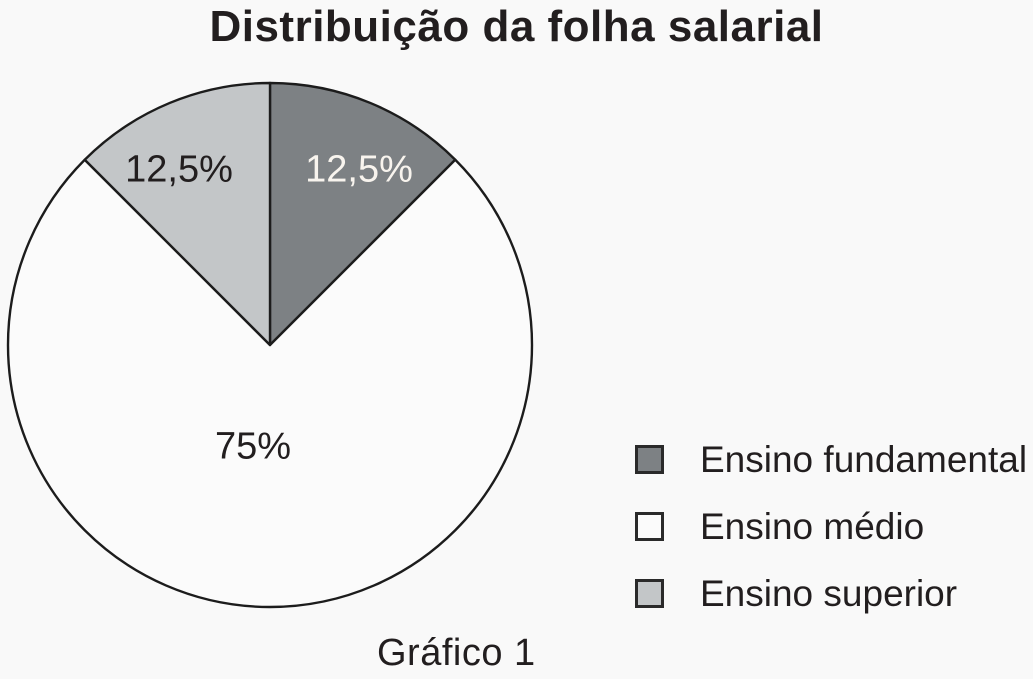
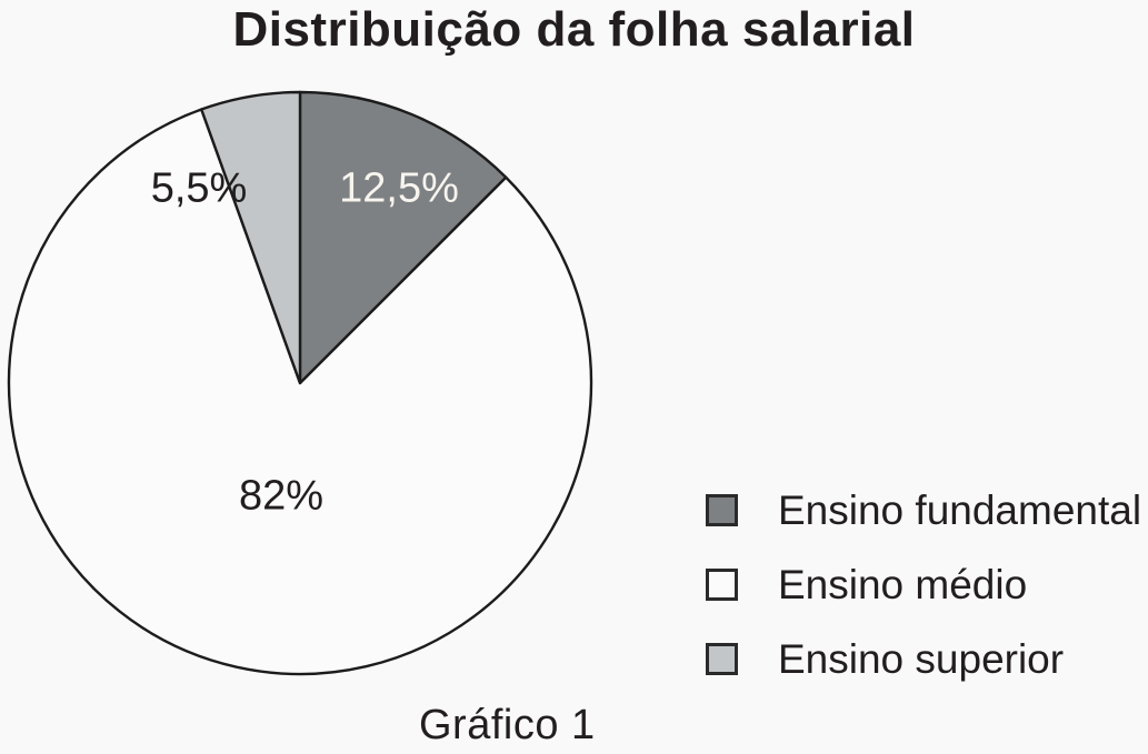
Ensino médio: 75% -> 82%
Ensino superior: 12,5% -> 5,5%
